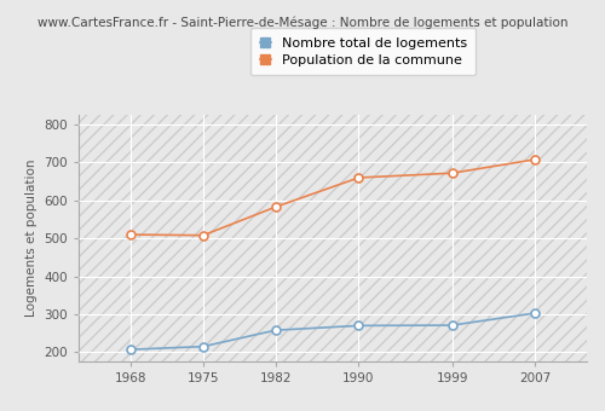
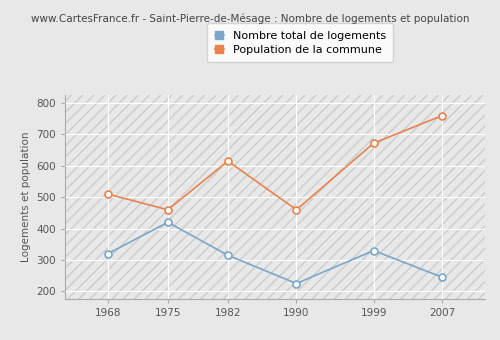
Nombre total de logements/1968: 207 -> 320
Nombre total de logements/1975: 215 -> 420
Population de la commune/1975: 508 -> 460
Nombre total de logements/1982: 258 -> 315
Population de la commune/1982: 583 -> 615
Nombre total de logements/1990: 270 -> 225
Population de la commune/1990: 660 -> 460
Nombre total de logements/1999: 271 -> 330
Nombre total de logements/2007: 303 -> 245
Population de la commune/2007: 708 -> 760
